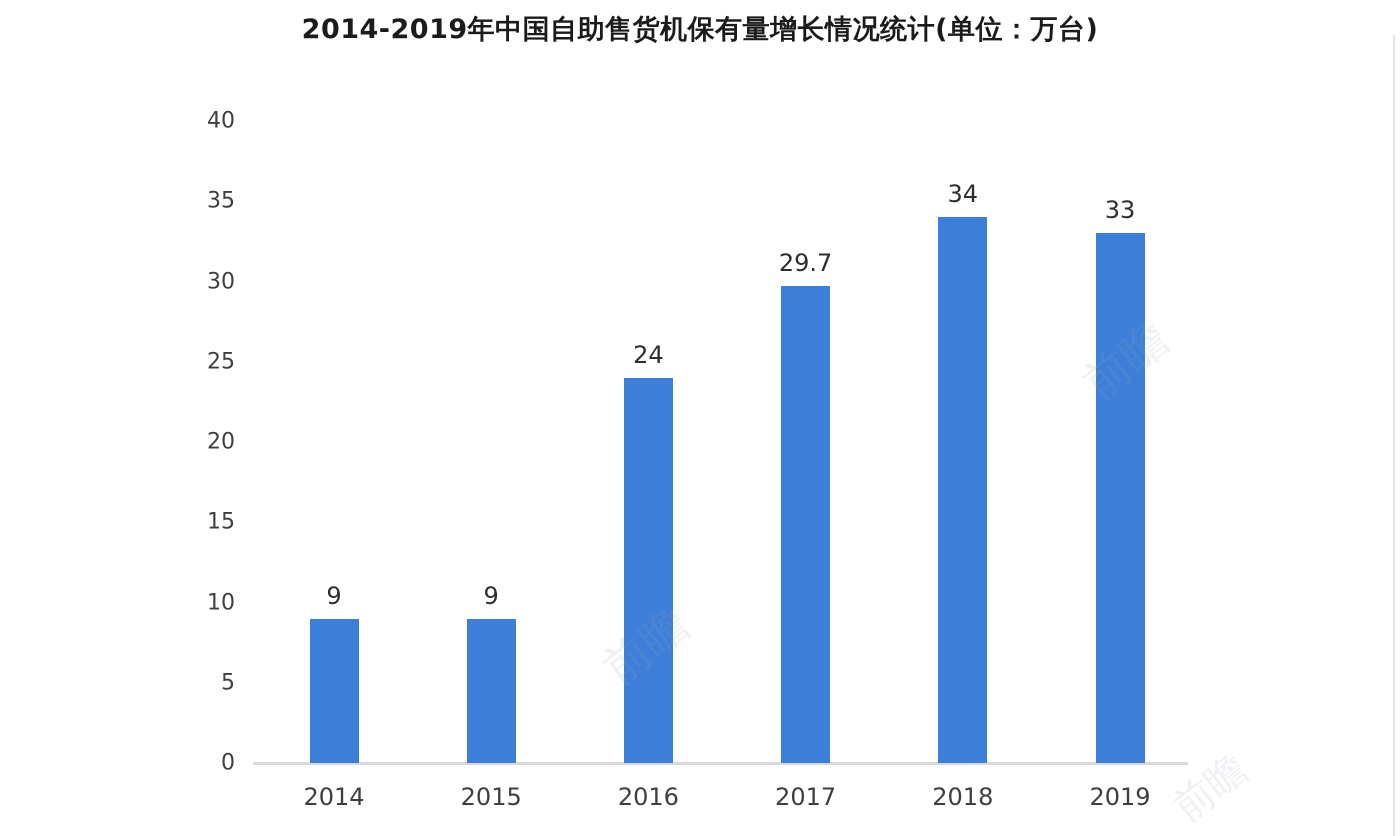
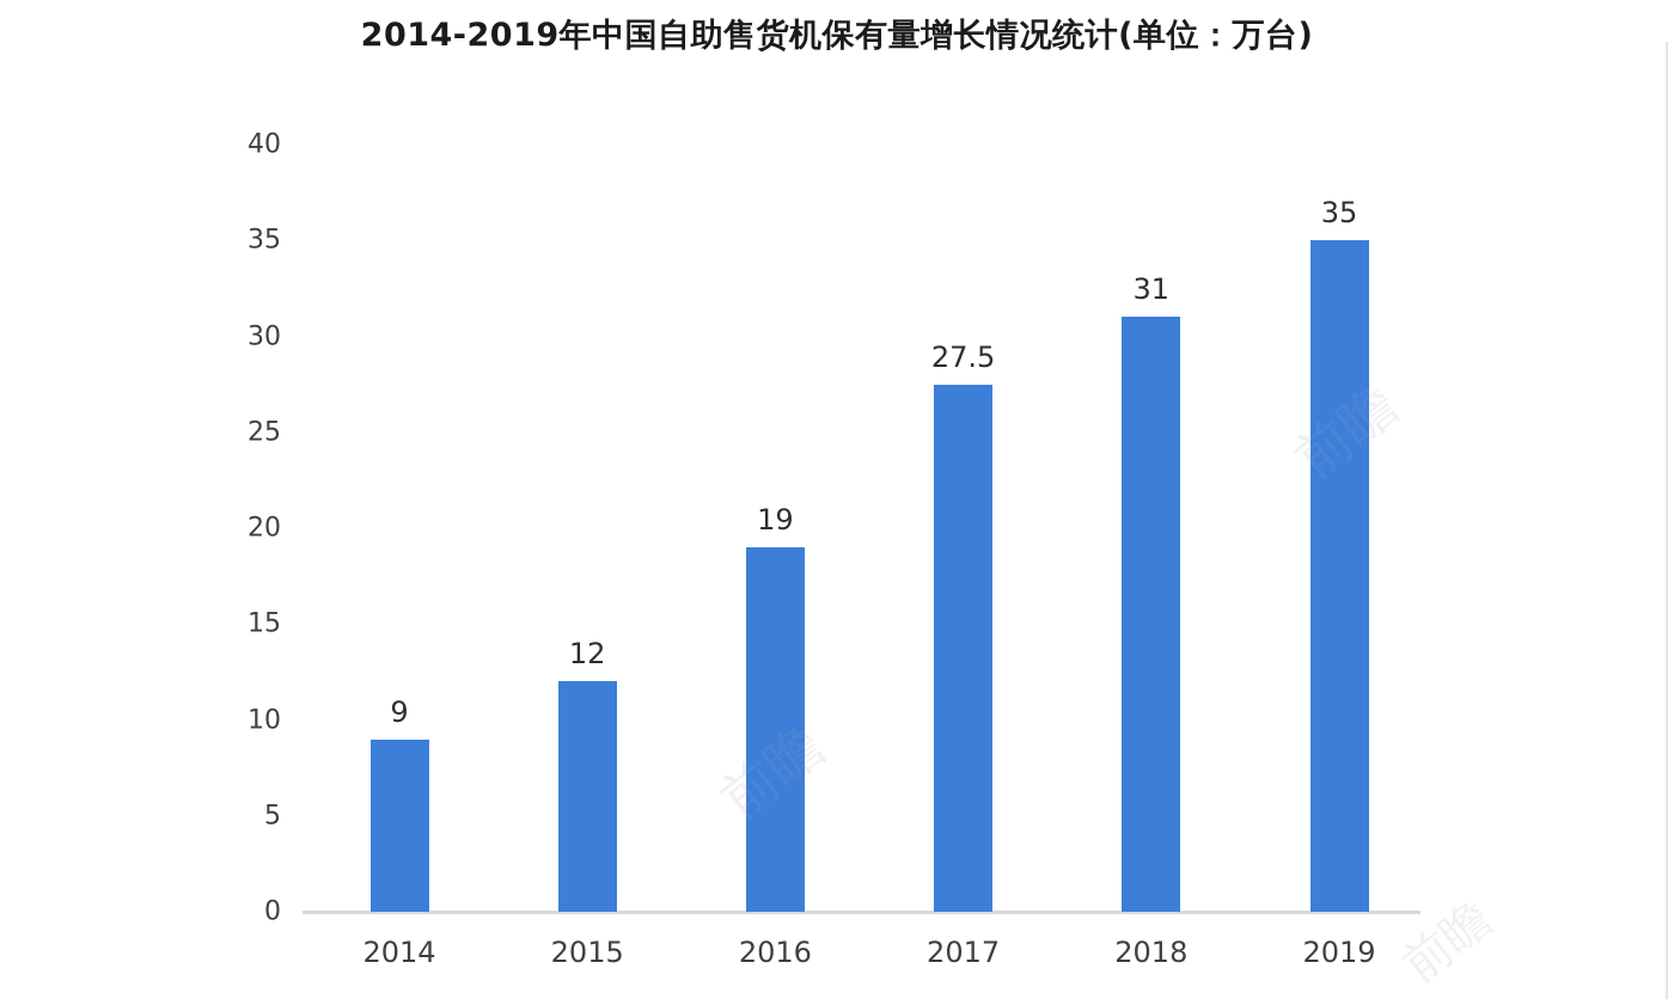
2015: 9 -> 12
2016: 24 -> 19
2017: 29.7 -> 27.5
2018: 34 -> 31
2019: 33 -> 35
